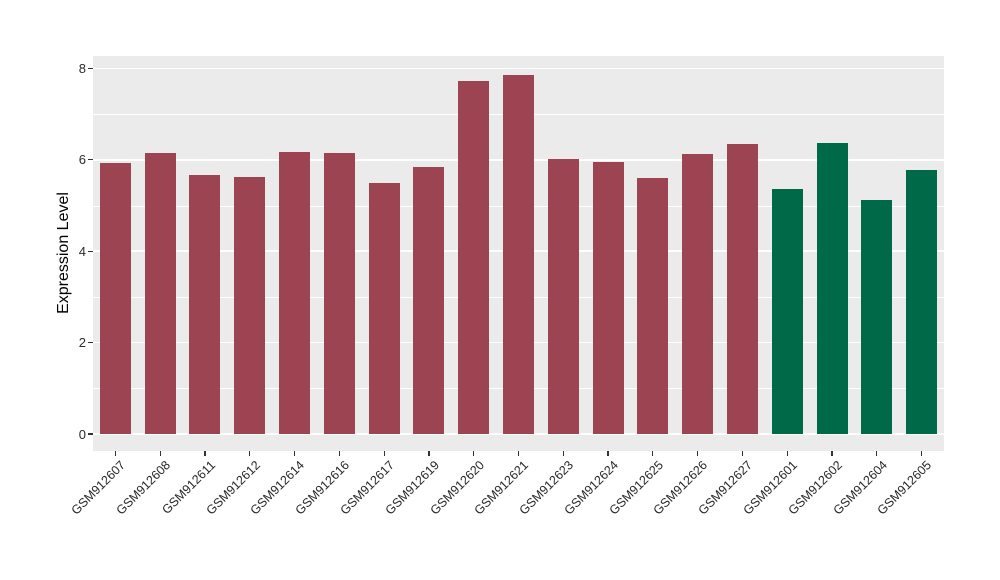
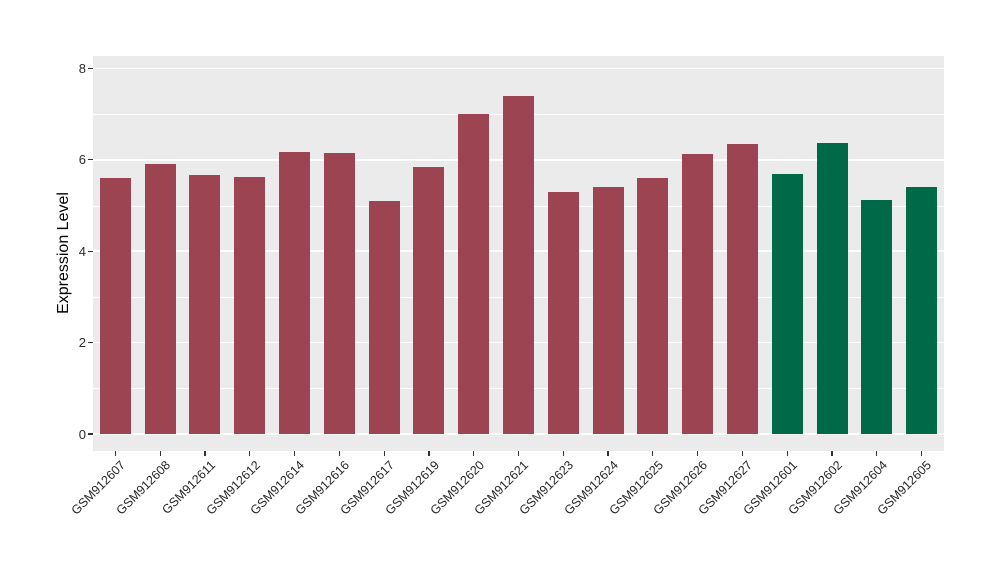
GSM912607: 5.9 -> 5.6
GSM912608: 6.2 -> 5.9
GSM912617: 5.5 -> 5.1
GSM912620: 7.7 -> 7.0
GSM912621: 7.9 -> 7.4
GSM912623: 6.0 -> 5.3
GSM912624: 6.0 -> 5.4
GSM912601: 5.4 -> 5.7
GSM912605: 5.8 -> 5.4
